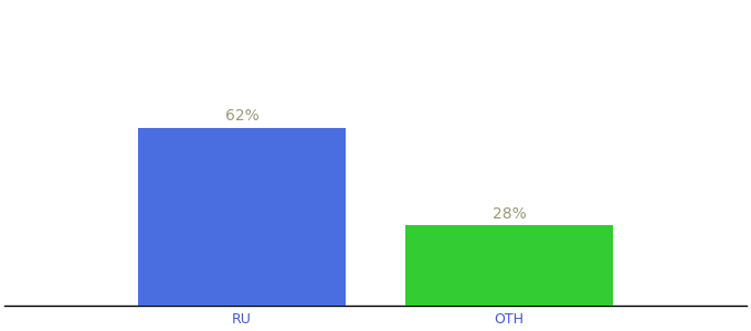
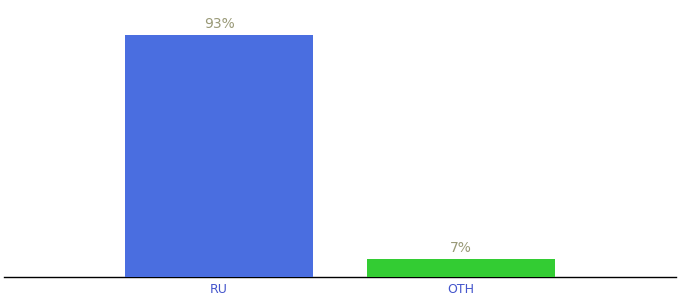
RU: 62% -> 93%
OTH: 28% -> 7%
